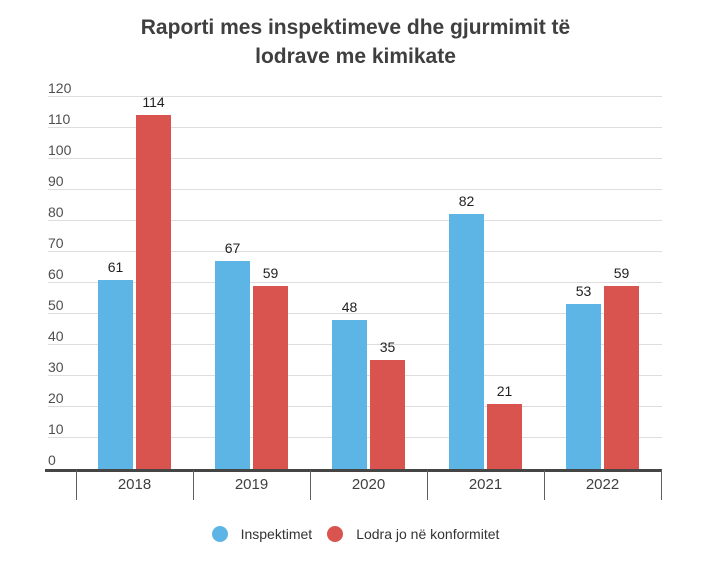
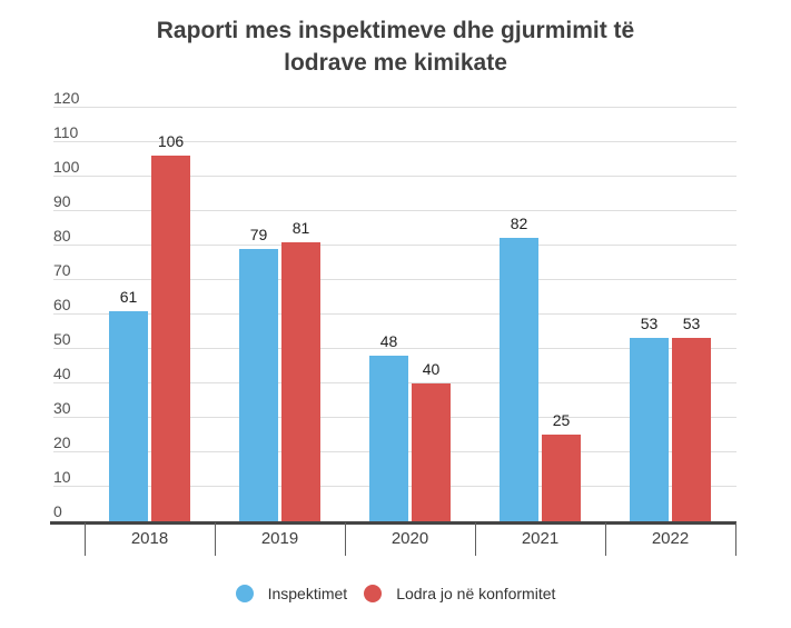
Lodra jo në konformitet/2018: 114 -> 106
Inspektimet/2019: 67 -> 79
Lodra jo në konformitet/2019: 59 -> 81
Lodra jo në konformitet/2020: 35 -> 40
Lodra jo në konformitet/2021: 21 -> 25
Lodra jo në konformitet/2022: 59 -> 53
